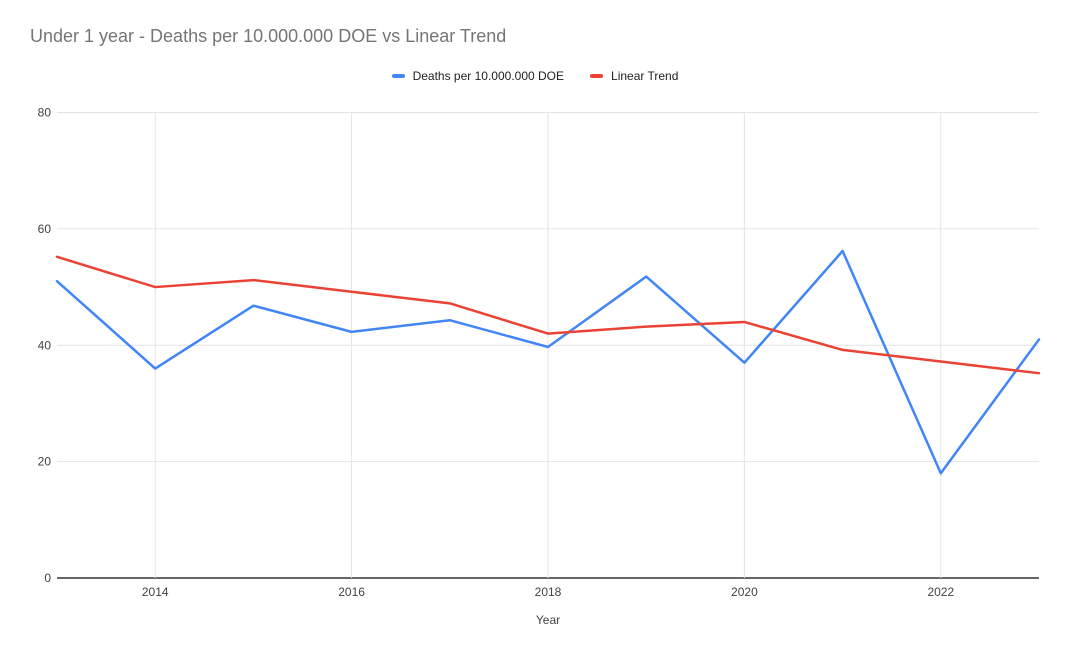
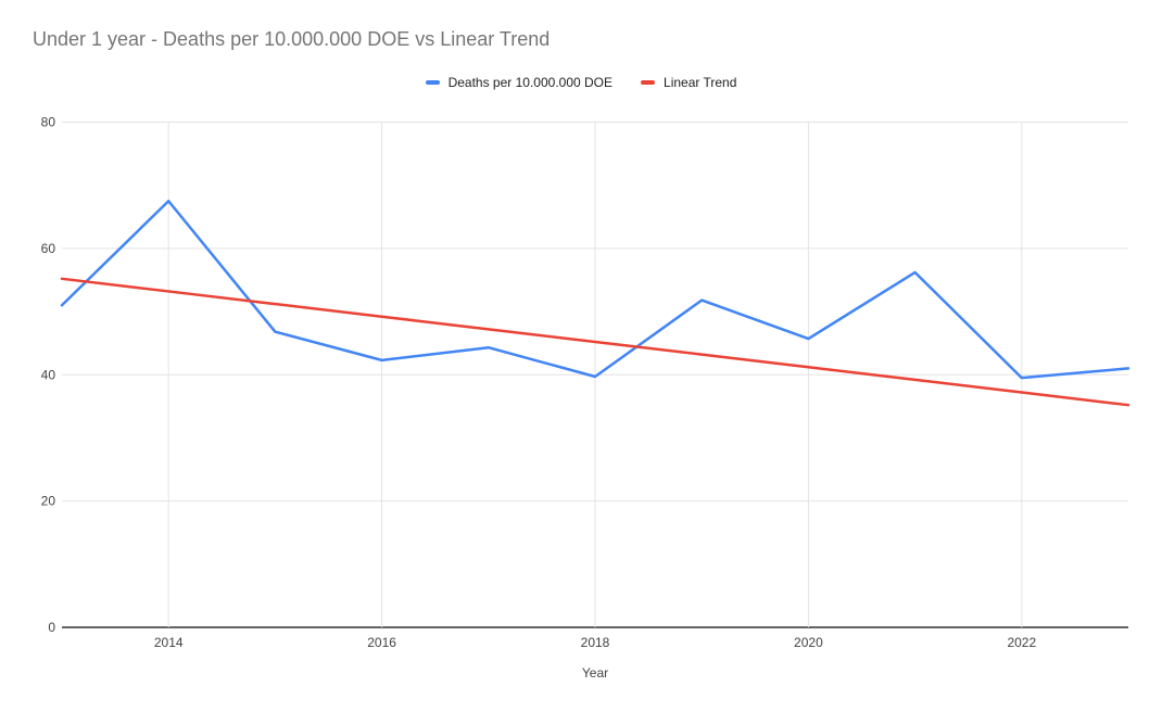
Deaths per 10.000.000 DOE/2014: 36 -> 68
Linear Trend/2014: 50 -> 53
Linear Trend/2018: 42 -> 45
Deaths per 10.000.000 DOE/2020: 37 -> 46
Linear Trend/2020: 44 -> 41
Deaths per 10.000.000 DOE/2022: 18 -> 40
